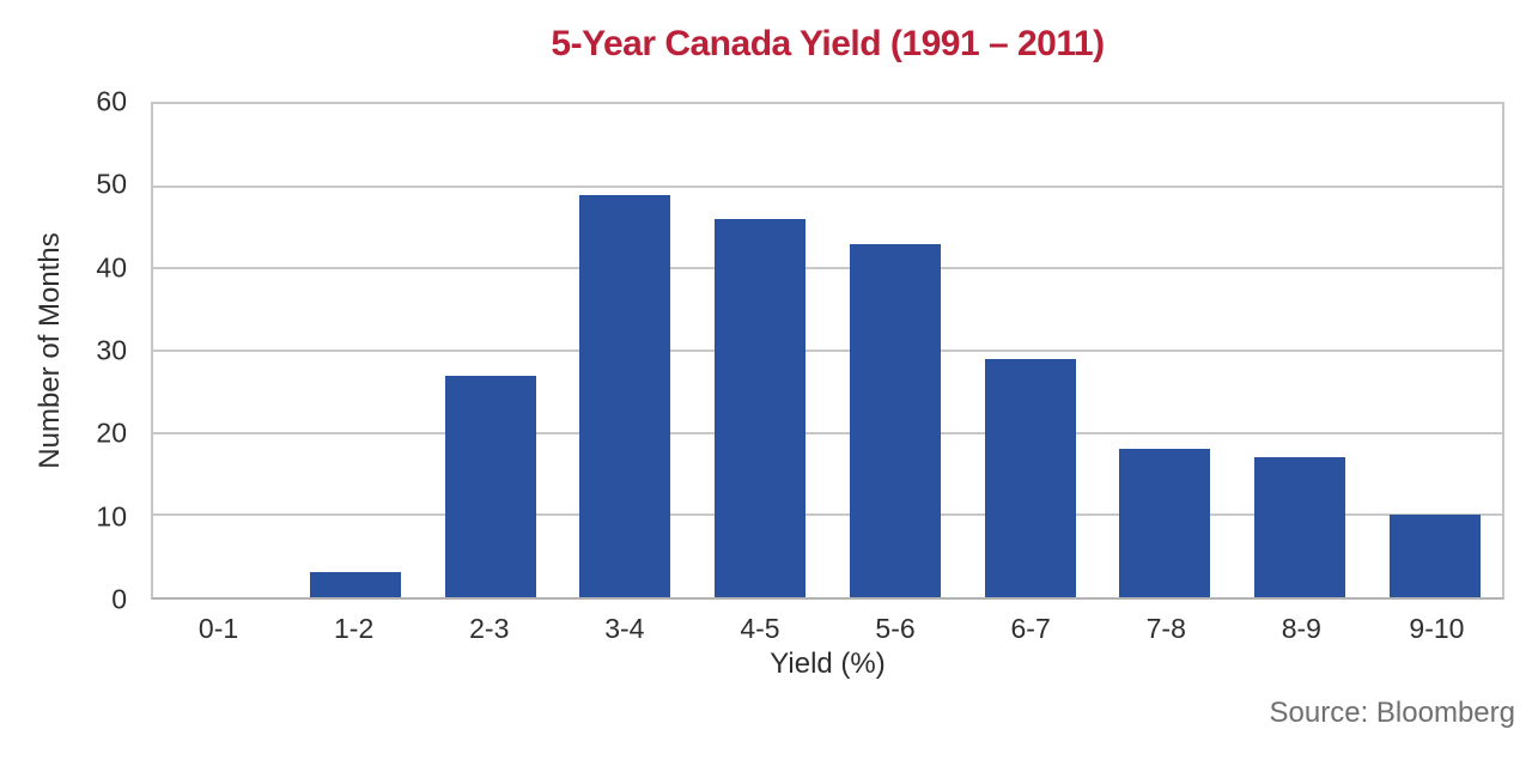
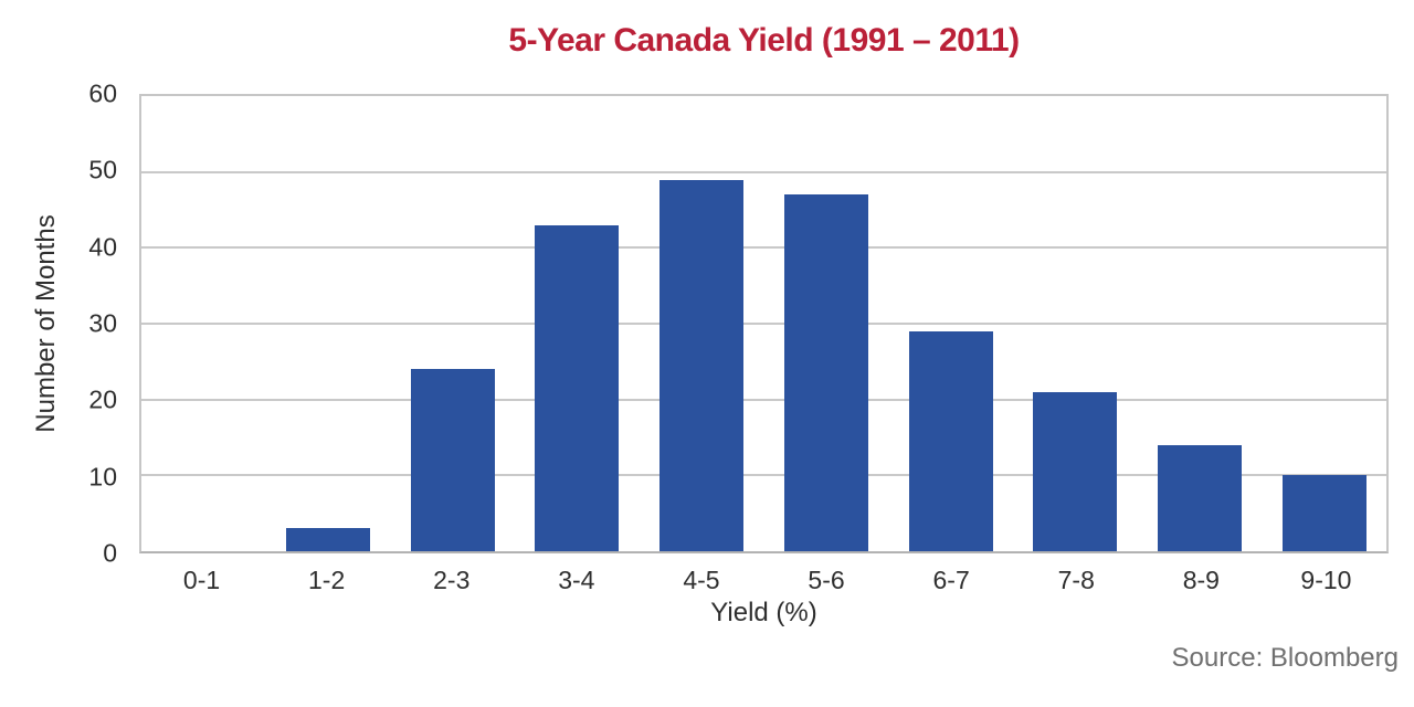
2-3: 27 -> 24
3-4: 49 -> 43
4-5: 46 -> 49
5-6: 43 -> 47
7-8: 18 -> 21
8-9: 17 -> 14
